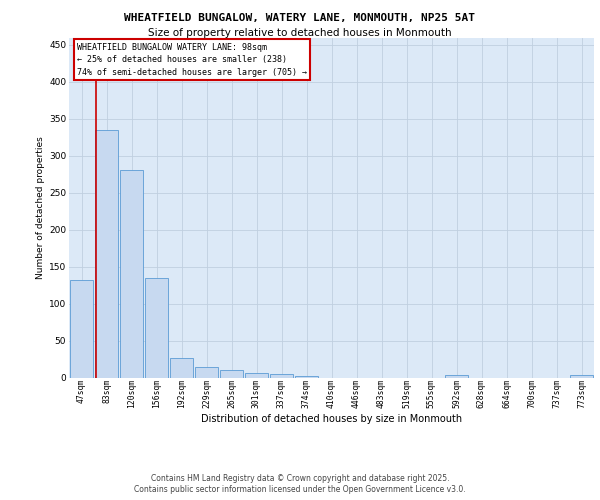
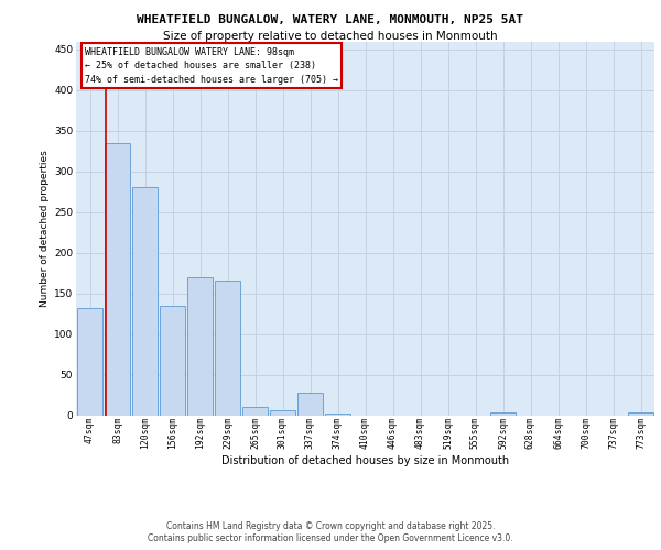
192sqm: 27 -> 170
229sqm: 14 -> 166
337sqm: 5 -> 28
